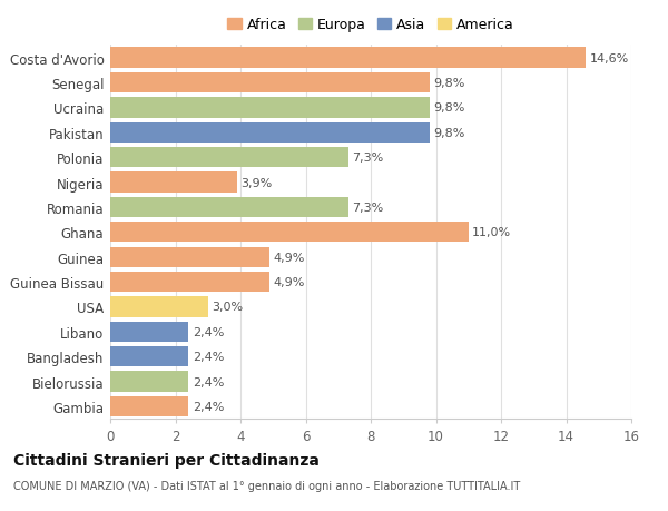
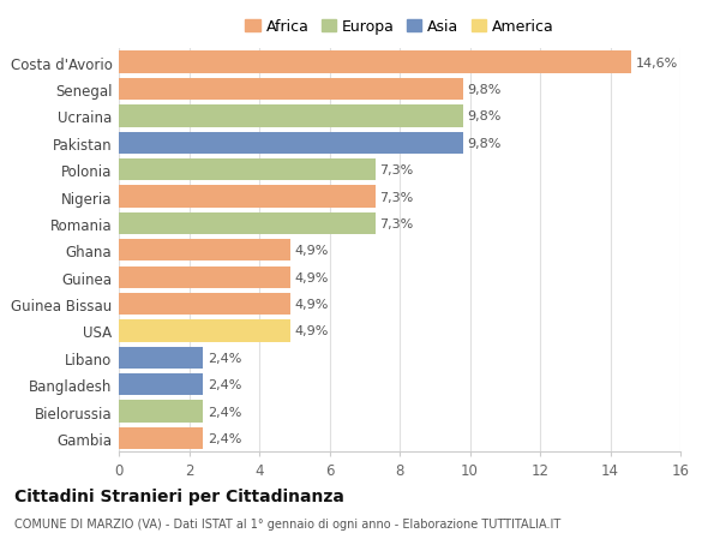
Nigeria: 3,9% -> 7,3%
Ghana: 11,0% -> 4,9%
USA: 3,0% -> 4,9%
